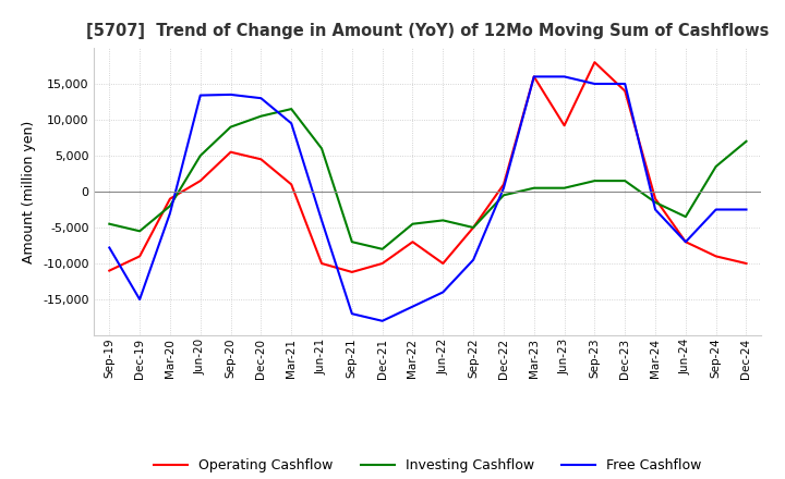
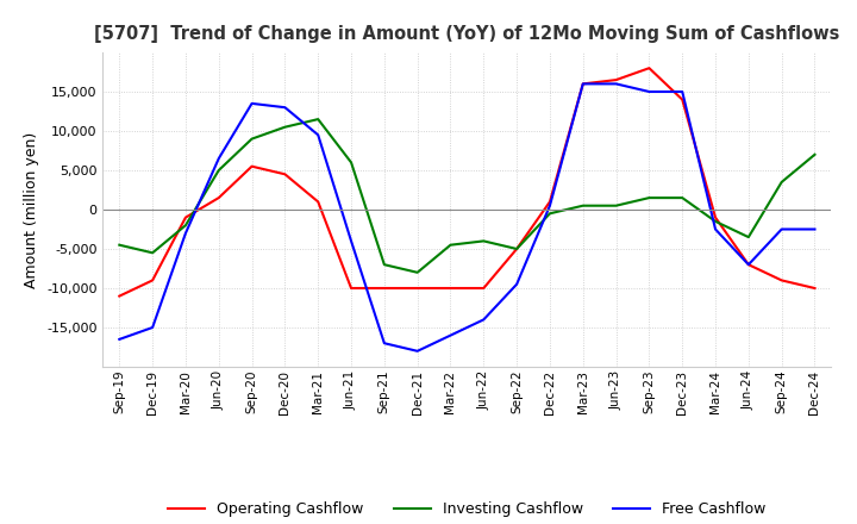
Free Cashflow/Sep-19: -7,800 -> -16,500
Free Cashflow/Jun-20: 13,400 -> 6,500
Operating Cashflow/Sep-21: -11,200 -> -10,000
Operating Cashflow/Mar-22: -7,000 -> -10,000
Operating Cashflow/Jun-23: 9,200 -> 16,500
